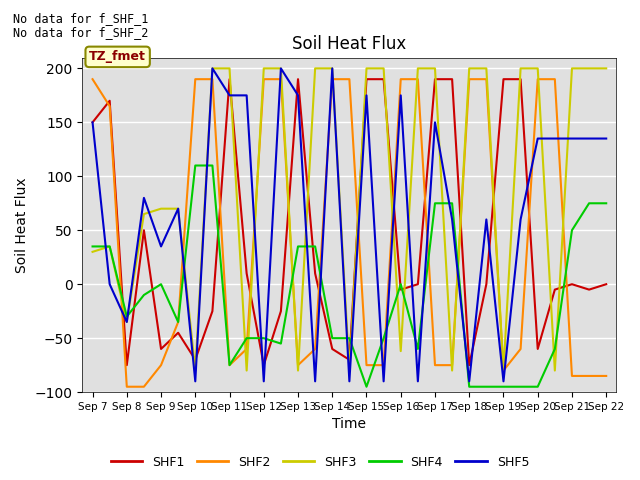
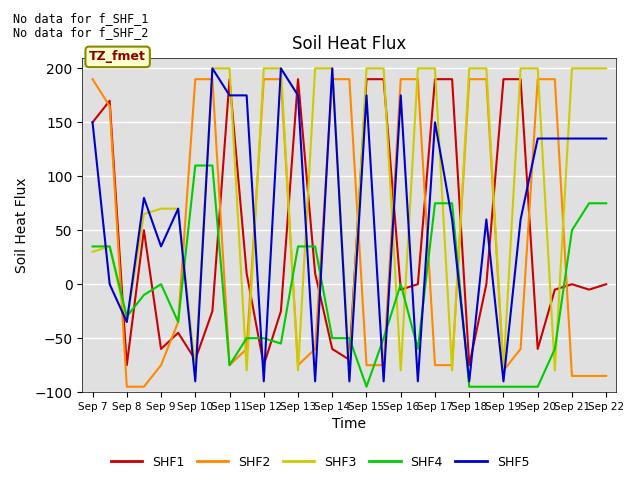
SHF3/Sep 16: -62 -> -80
